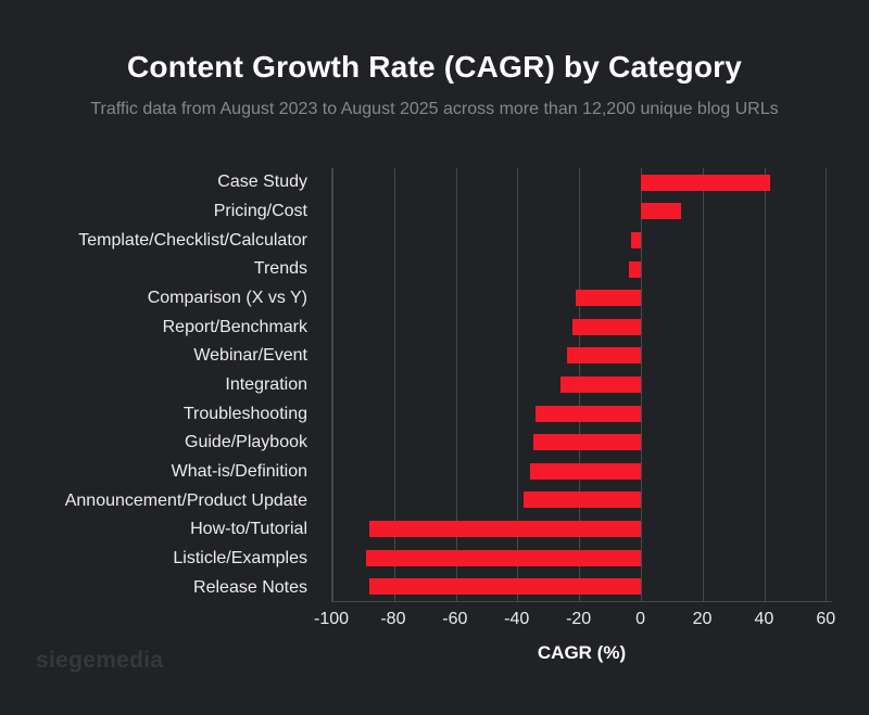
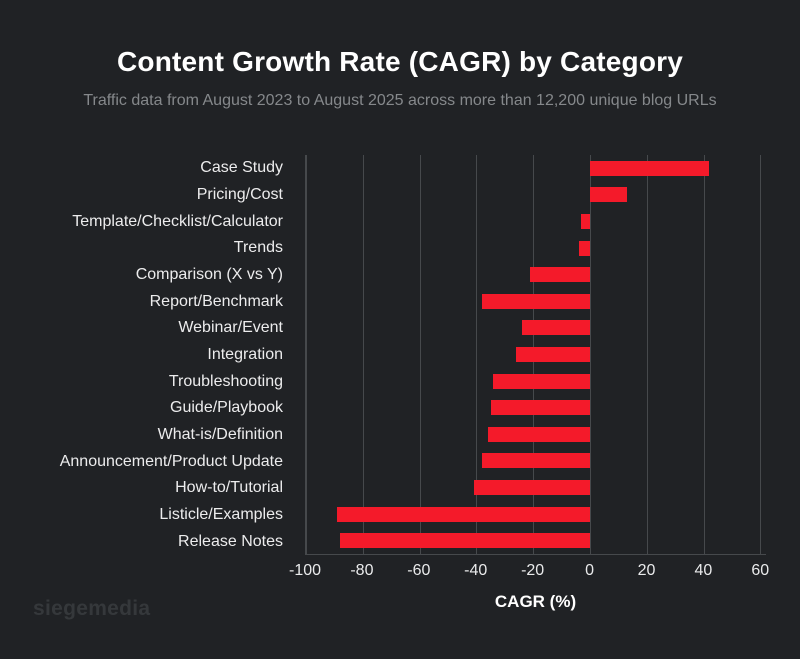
Report/Benchmark: -22 -> -38
How-to/Tutorial: -88 -> -41
